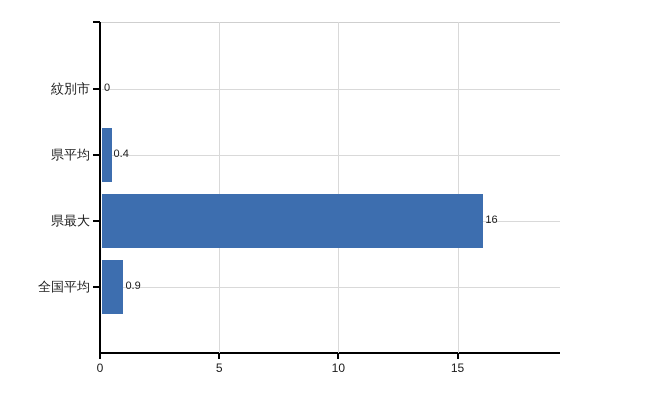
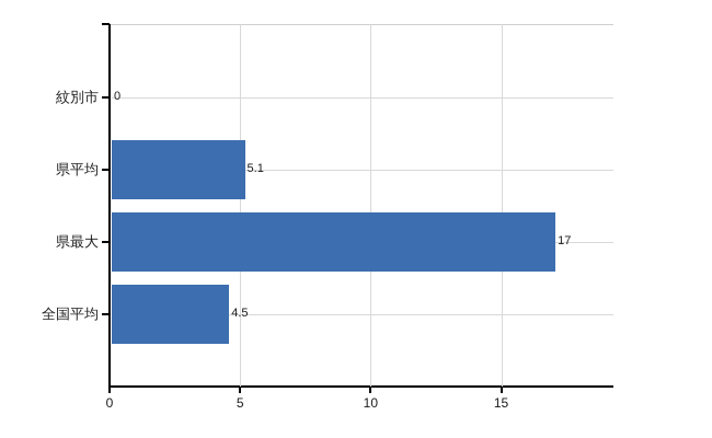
県平均: 0.4 -> 5.1
県最大: 16 -> 17
全国平均: 0.9 -> 4.5
